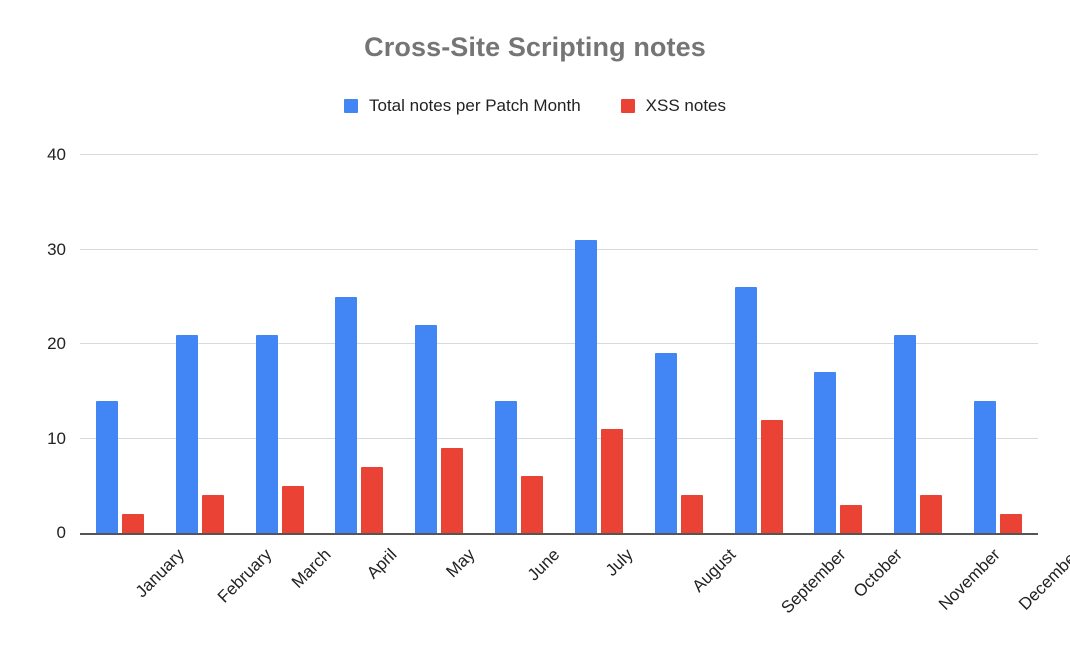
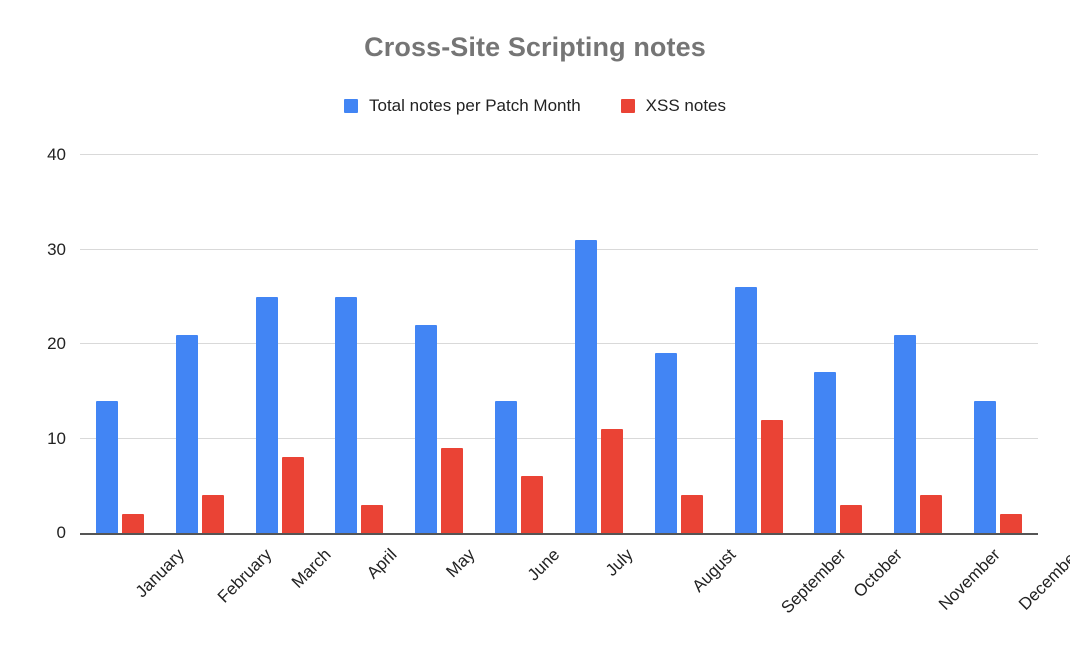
Total notes per Patch Month/March: 21 -> 25
XSS notes/March: 5 -> 8
XSS notes/April: 7 -> 3
